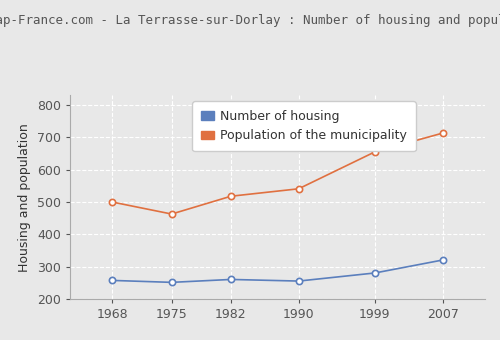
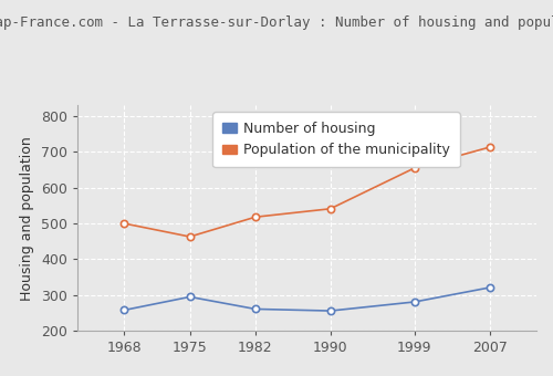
Number of housing/1975: 252 -> 295
